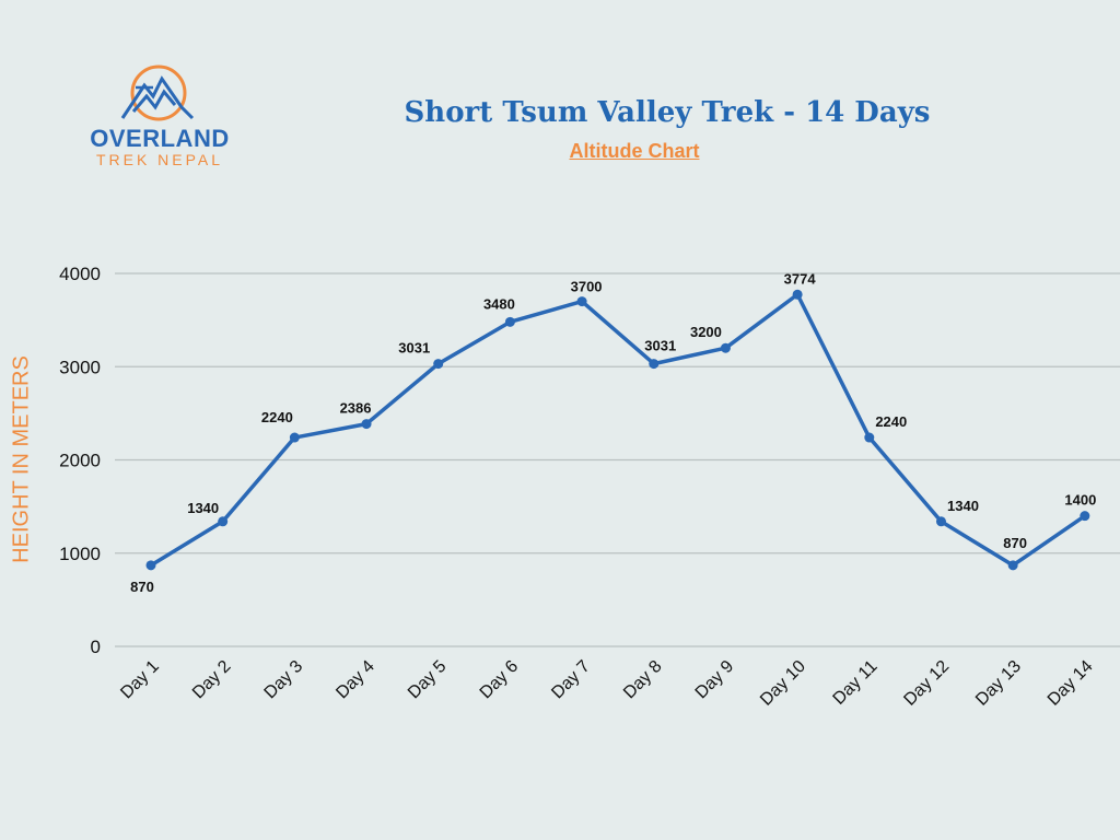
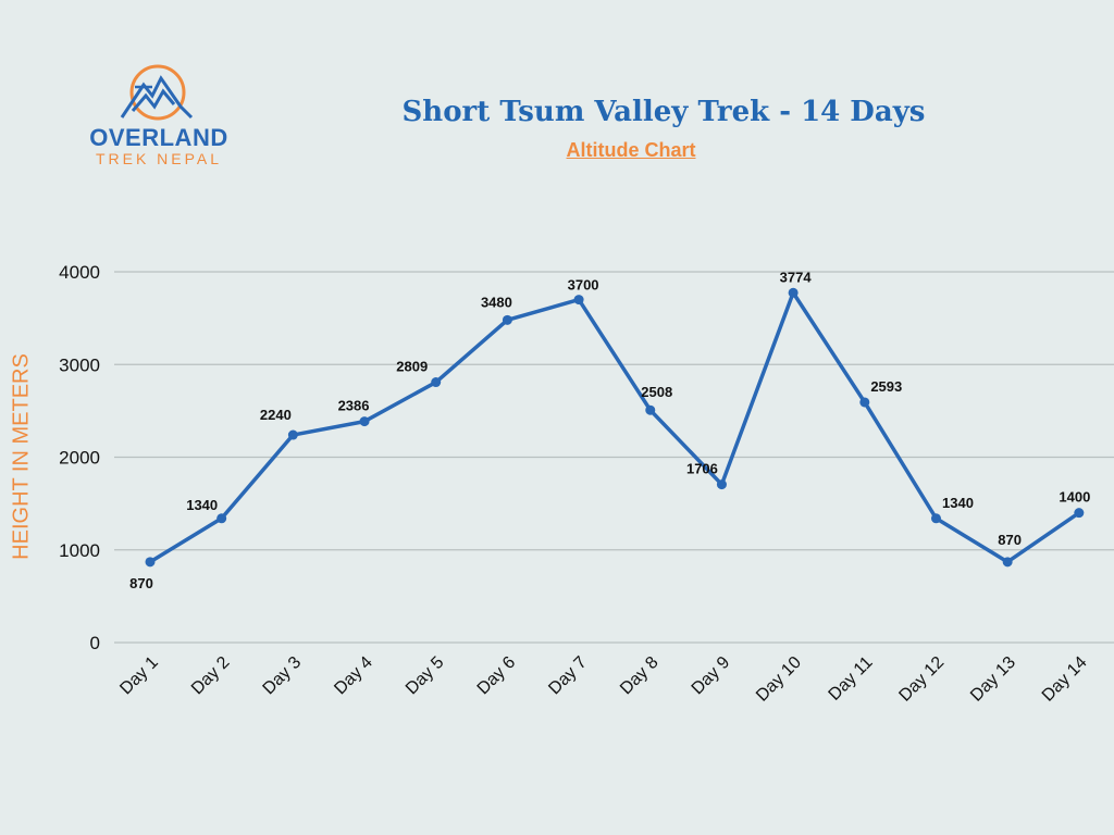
Day 5: 3031 -> 2809
Day 8: 3031 -> 2508
Day 9: 3200 -> 1706
Day 11: 2240 -> 2593
